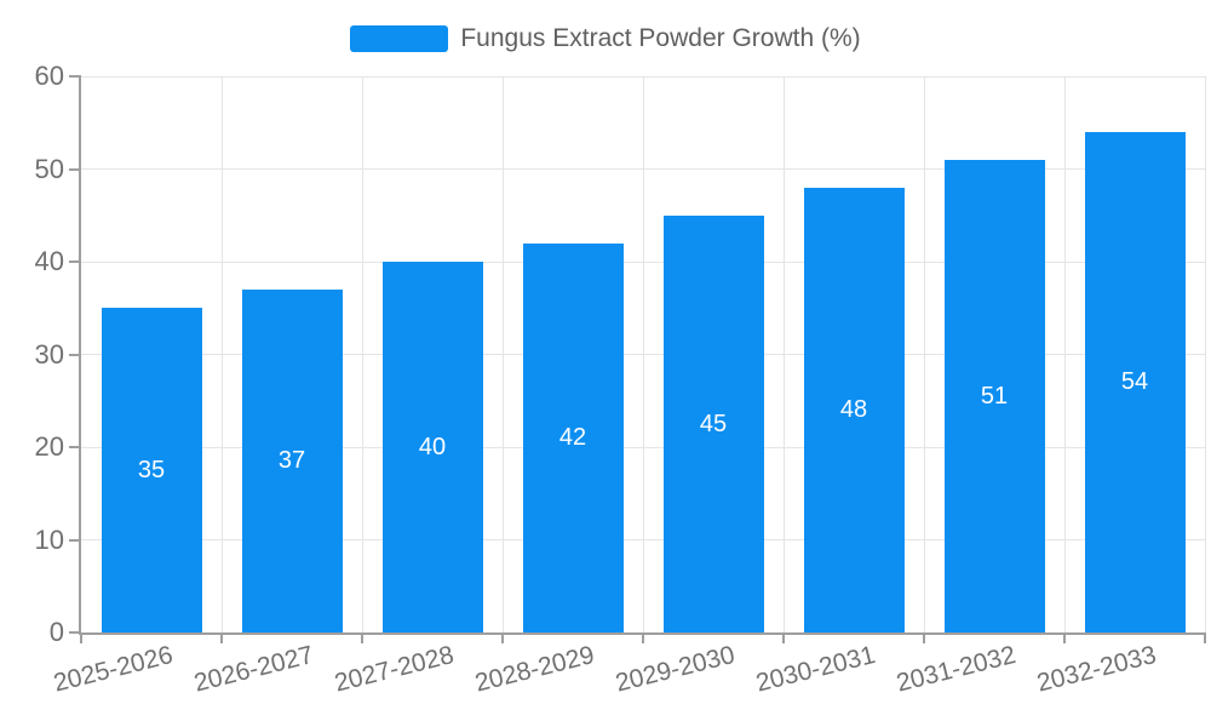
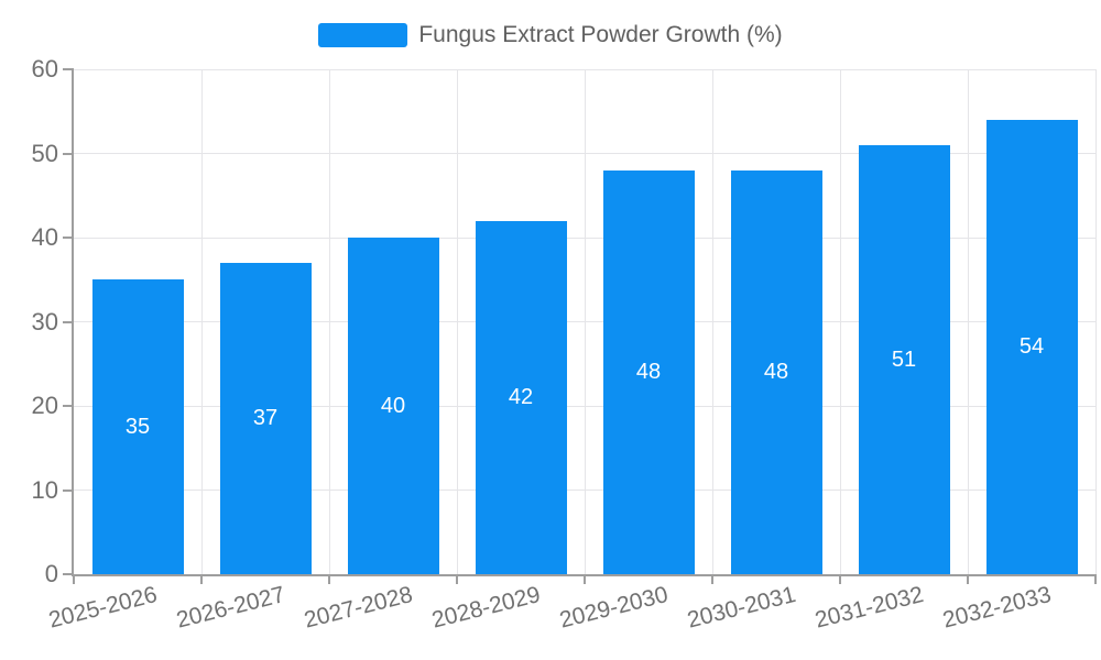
2029-2030: 45 -> 48
